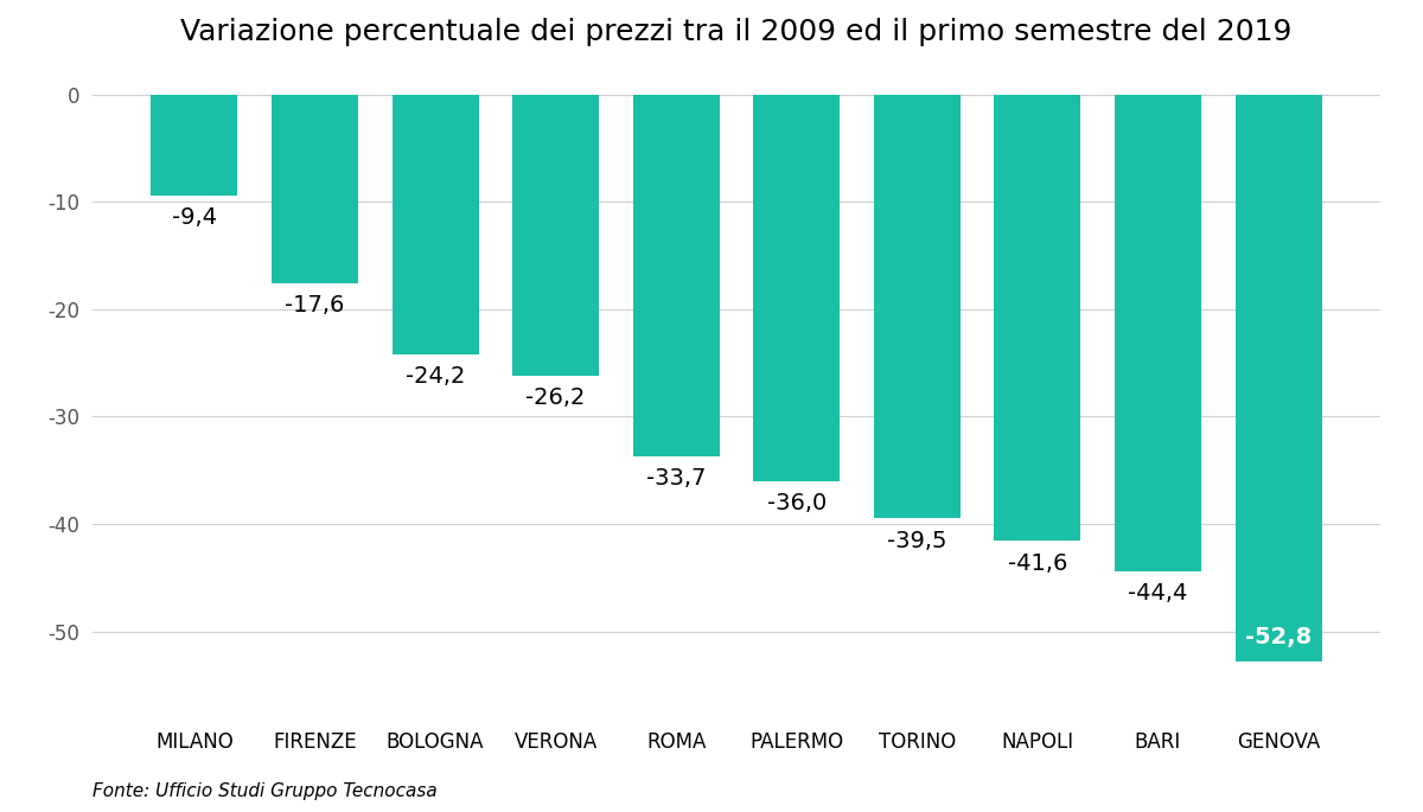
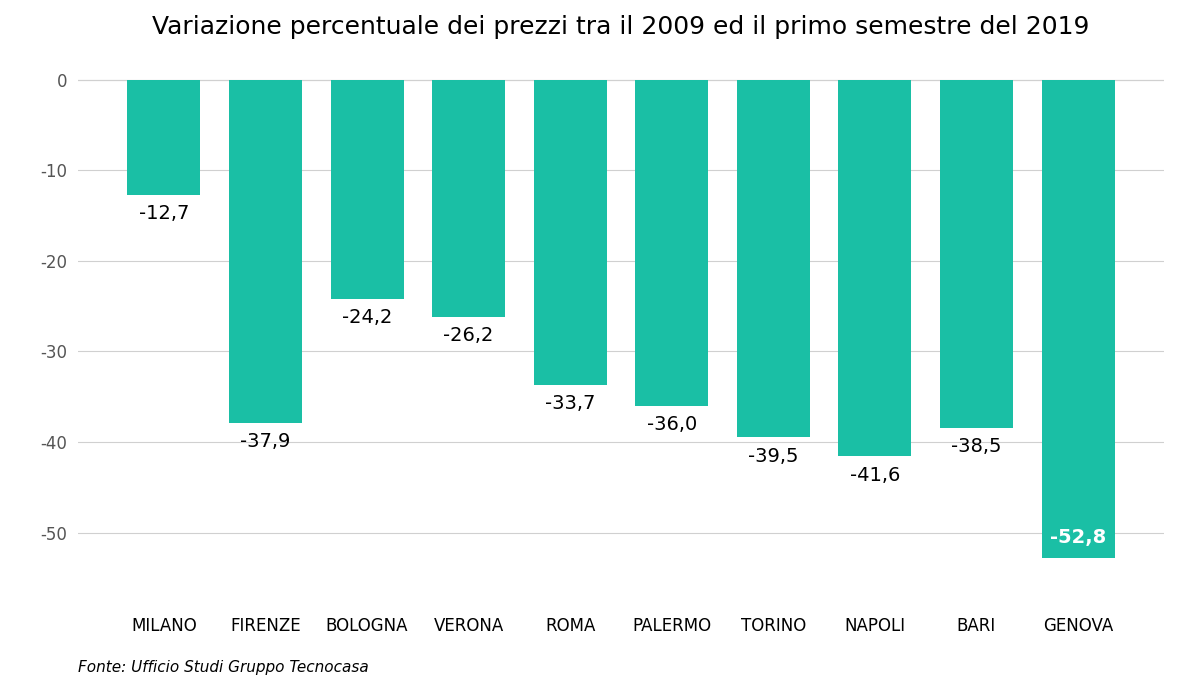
MILANO: -9,4 -> -12,7
FIRENZE: -17,6 -> -37,9
BARI: -44,4 -> -38,5
